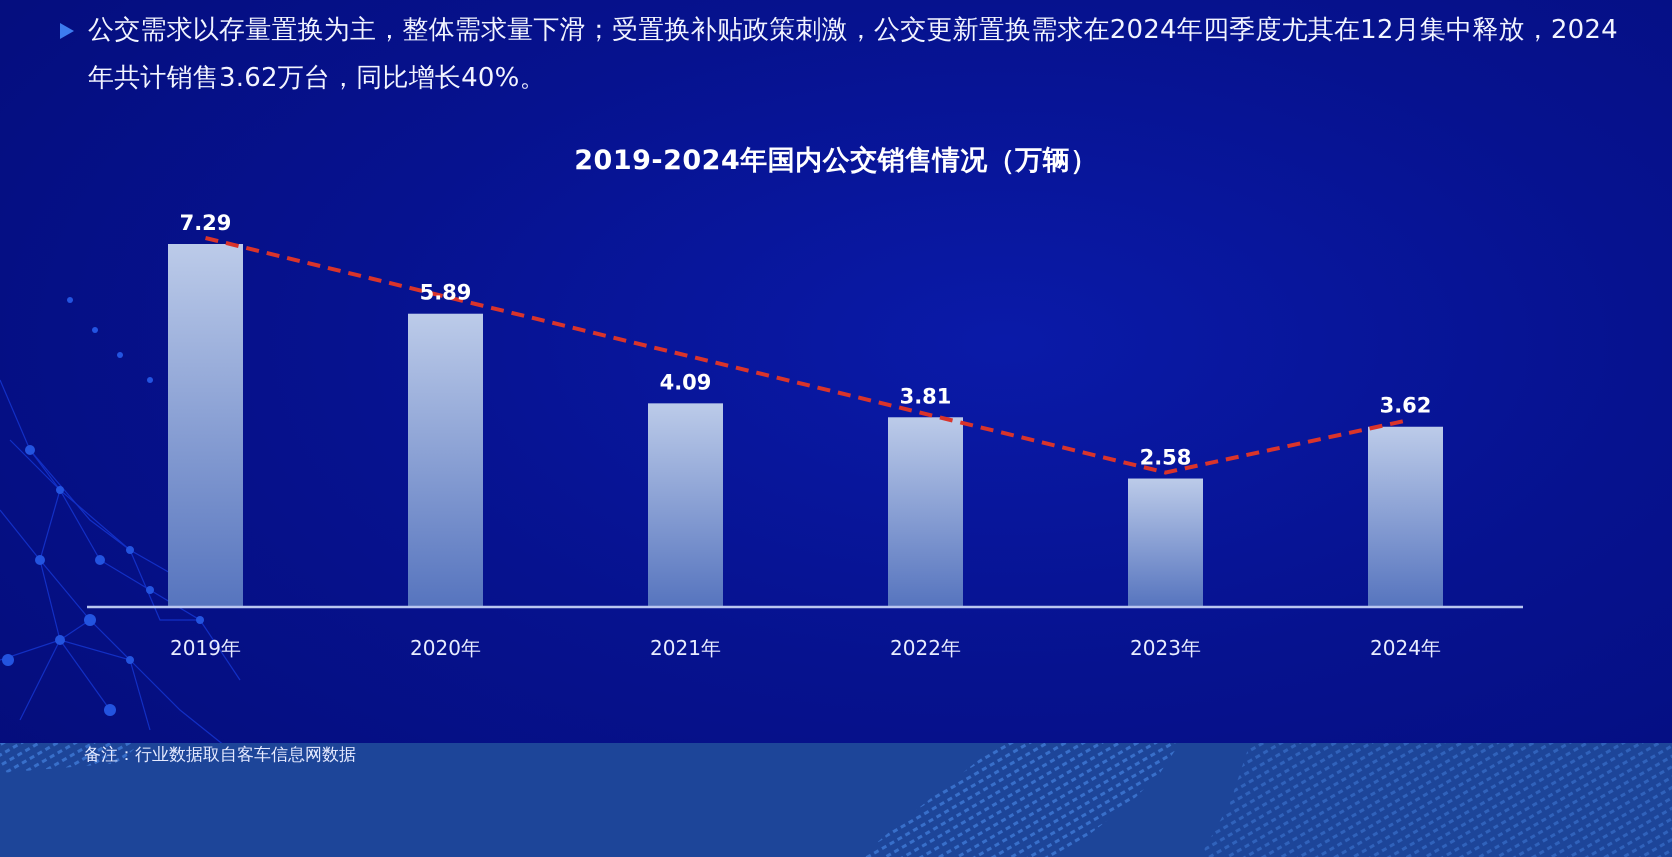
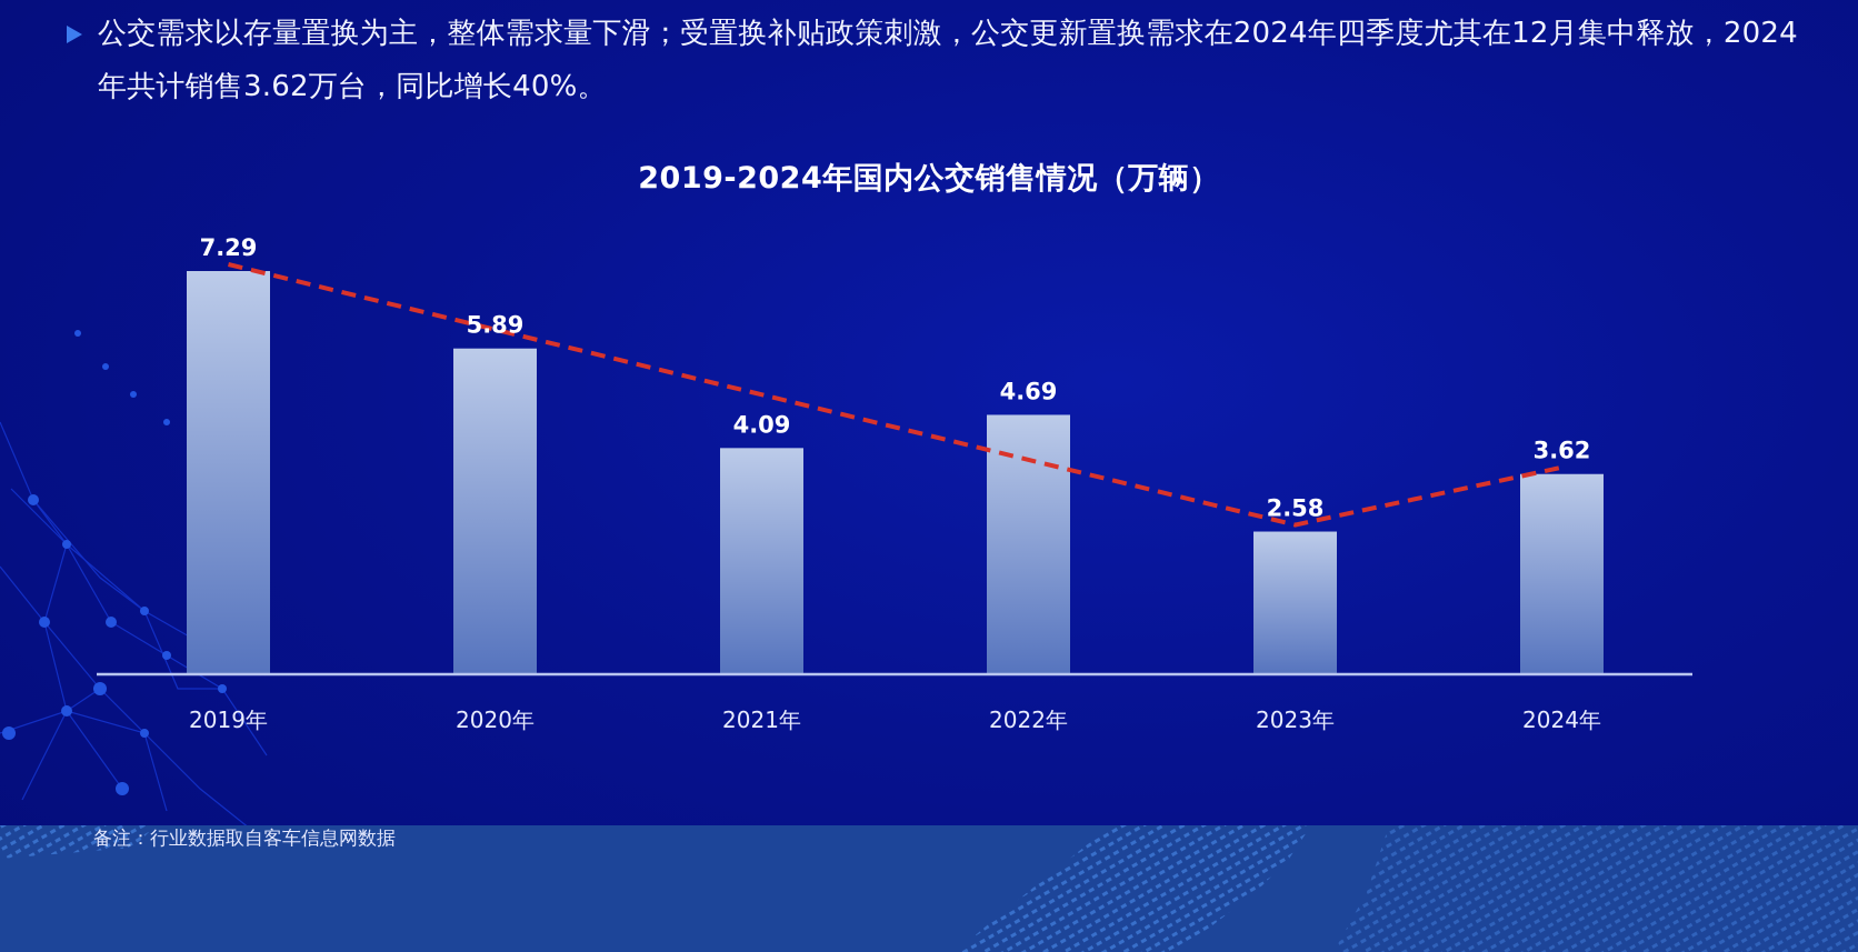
2022年: 3.81 -> 4.69
